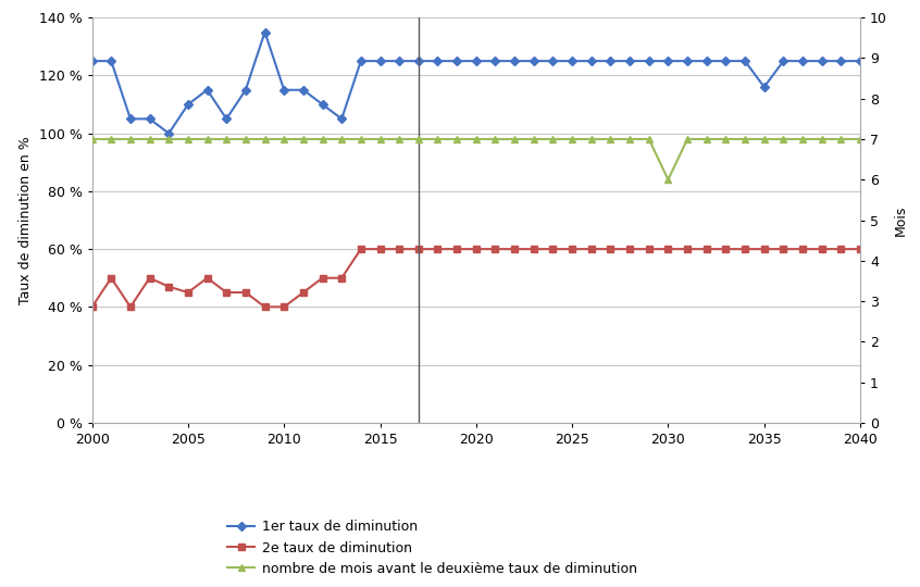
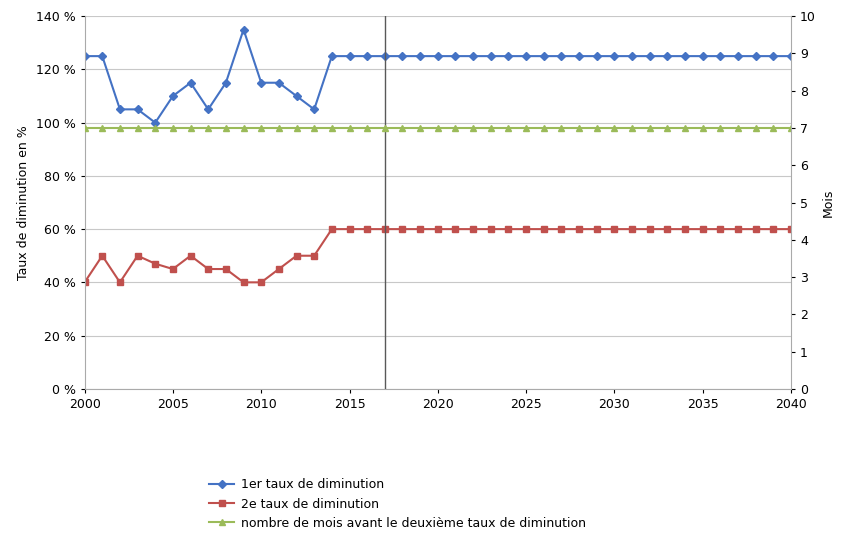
nombre de mois avant le deuxième taux de diminution/2030: 6 -> 7
1er taux de diminution/2035: 116 % -> 125 %
